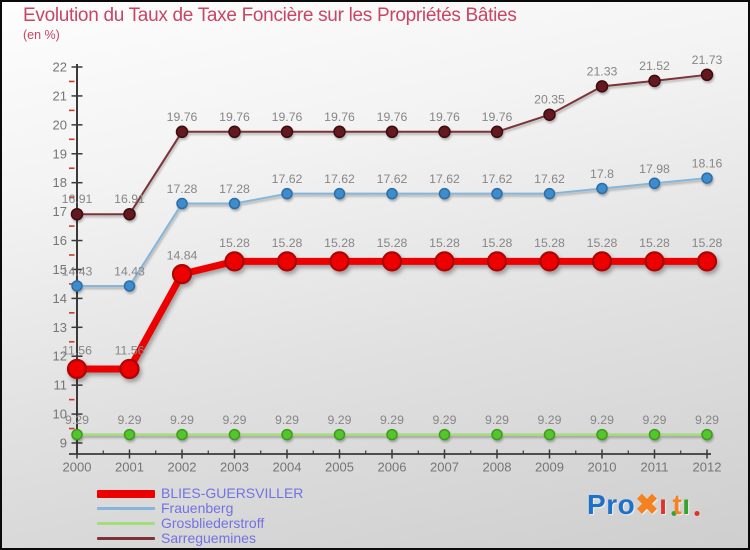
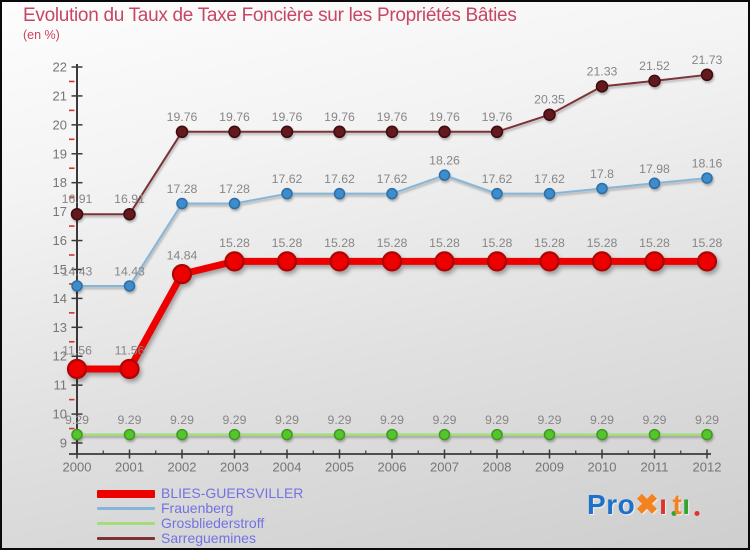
Frauenberg/2007: 17.62 -> 18.26
